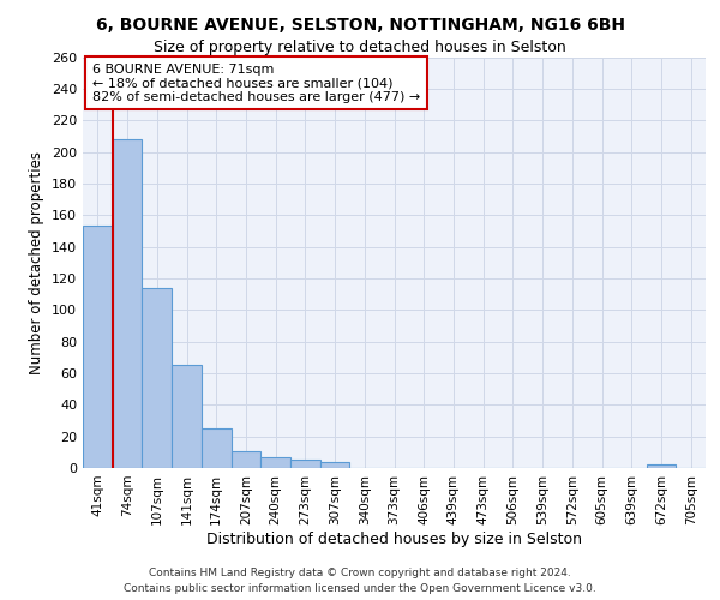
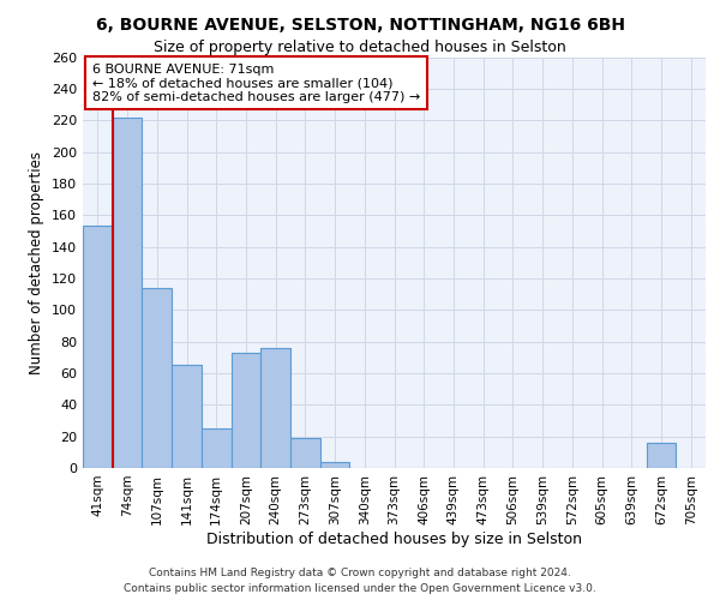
74sqm: 208 -> 222
207sqm: 11 -> 73
240sqm: 7 -> 76
273sqm: 5 -> 19
672sqm: 2 -> 16
